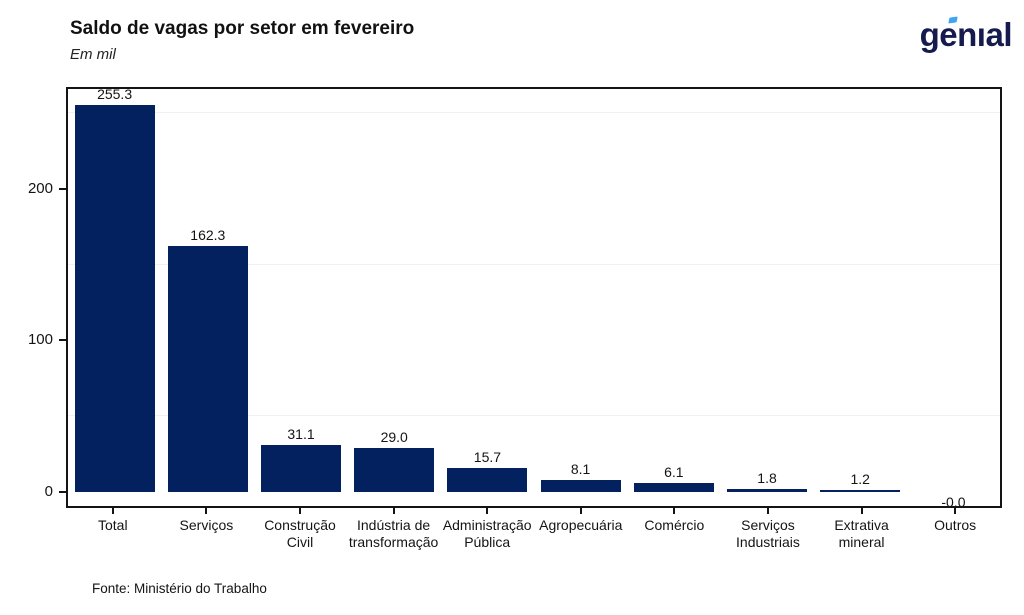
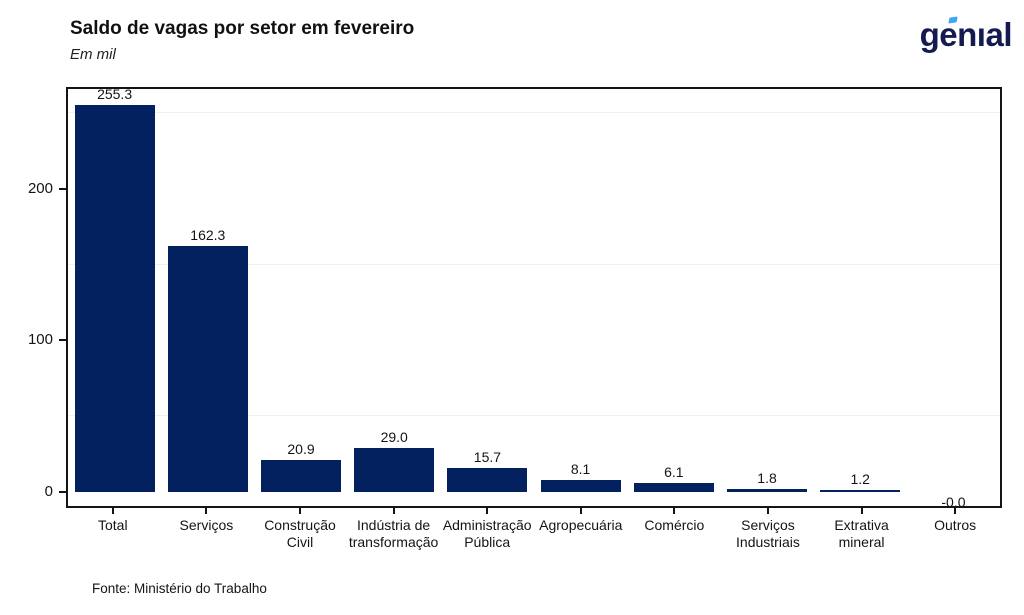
Construção Civil: 31.1 -> 20.9
